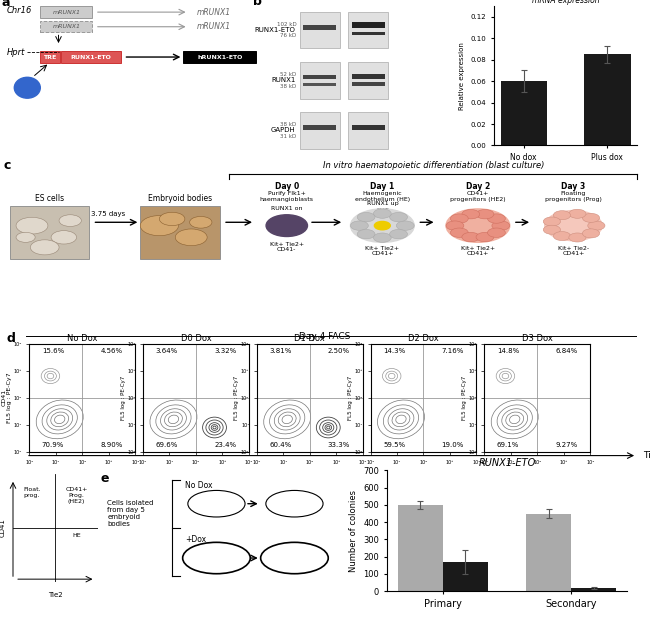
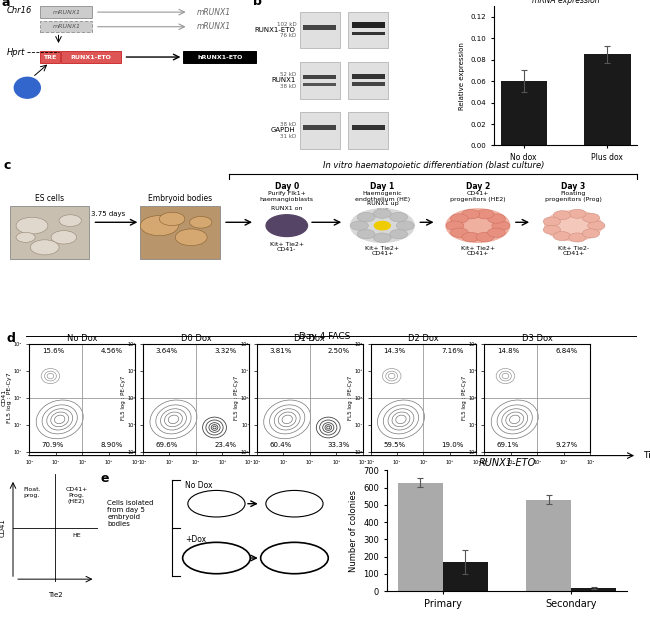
RUNX1-ETO/No Dox/Primary: 500 -> 630
RUNX1-ETO/No Dox/Secondary: 450 -> 530
